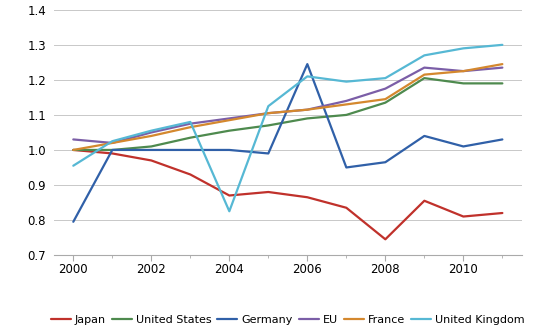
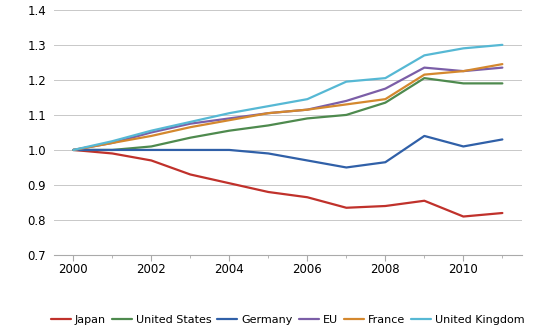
Germany/2000: 0.795 -> 1.000
EU/2000: 1.030 -> 1.000
United Kingdom/2000: 0.955 -> 1.000
Japan/2004: 0.870 -> 0.905
United Kingdom/2004: 0.825 -> 1.105
Germany/2006: 1.245 -> 0.970
United Kingdom/2006: 1.210 -> 1.145
Japan/2008: 0.745 -> 0.840
